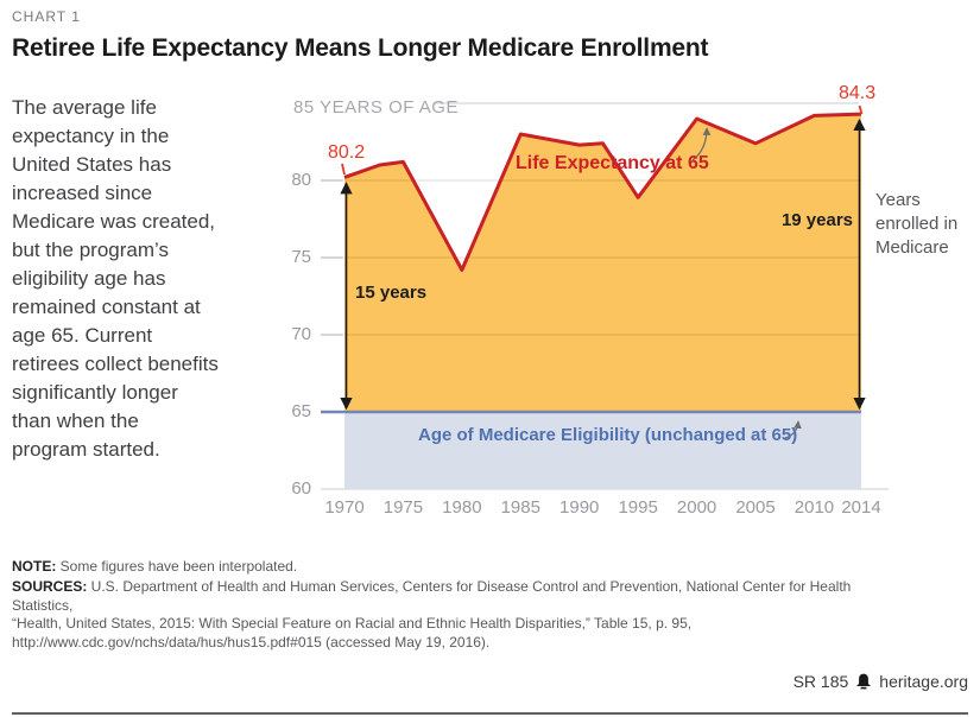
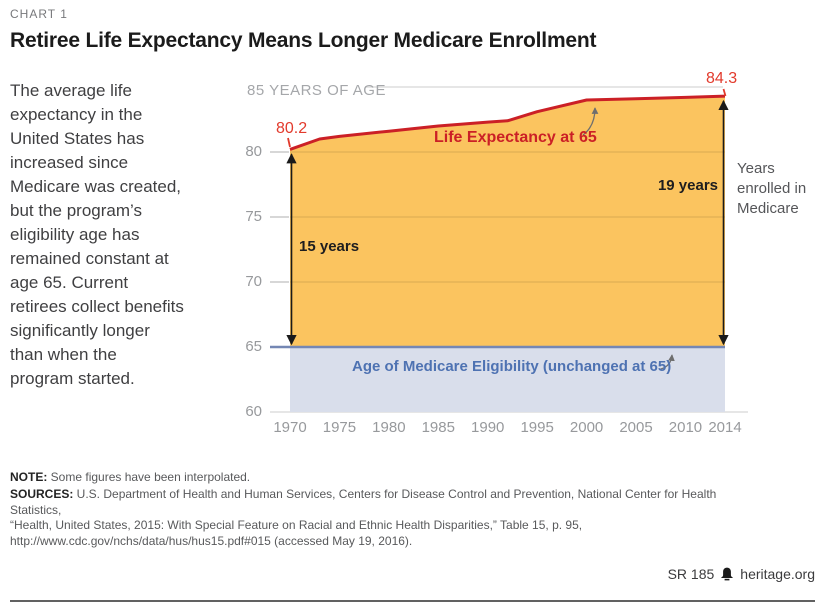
1980: 74.2 -> 81.6
1985: 83.0 -> 82.0
1995: 78.9 -> 83.1
2005: 82.4 -> 84.1
